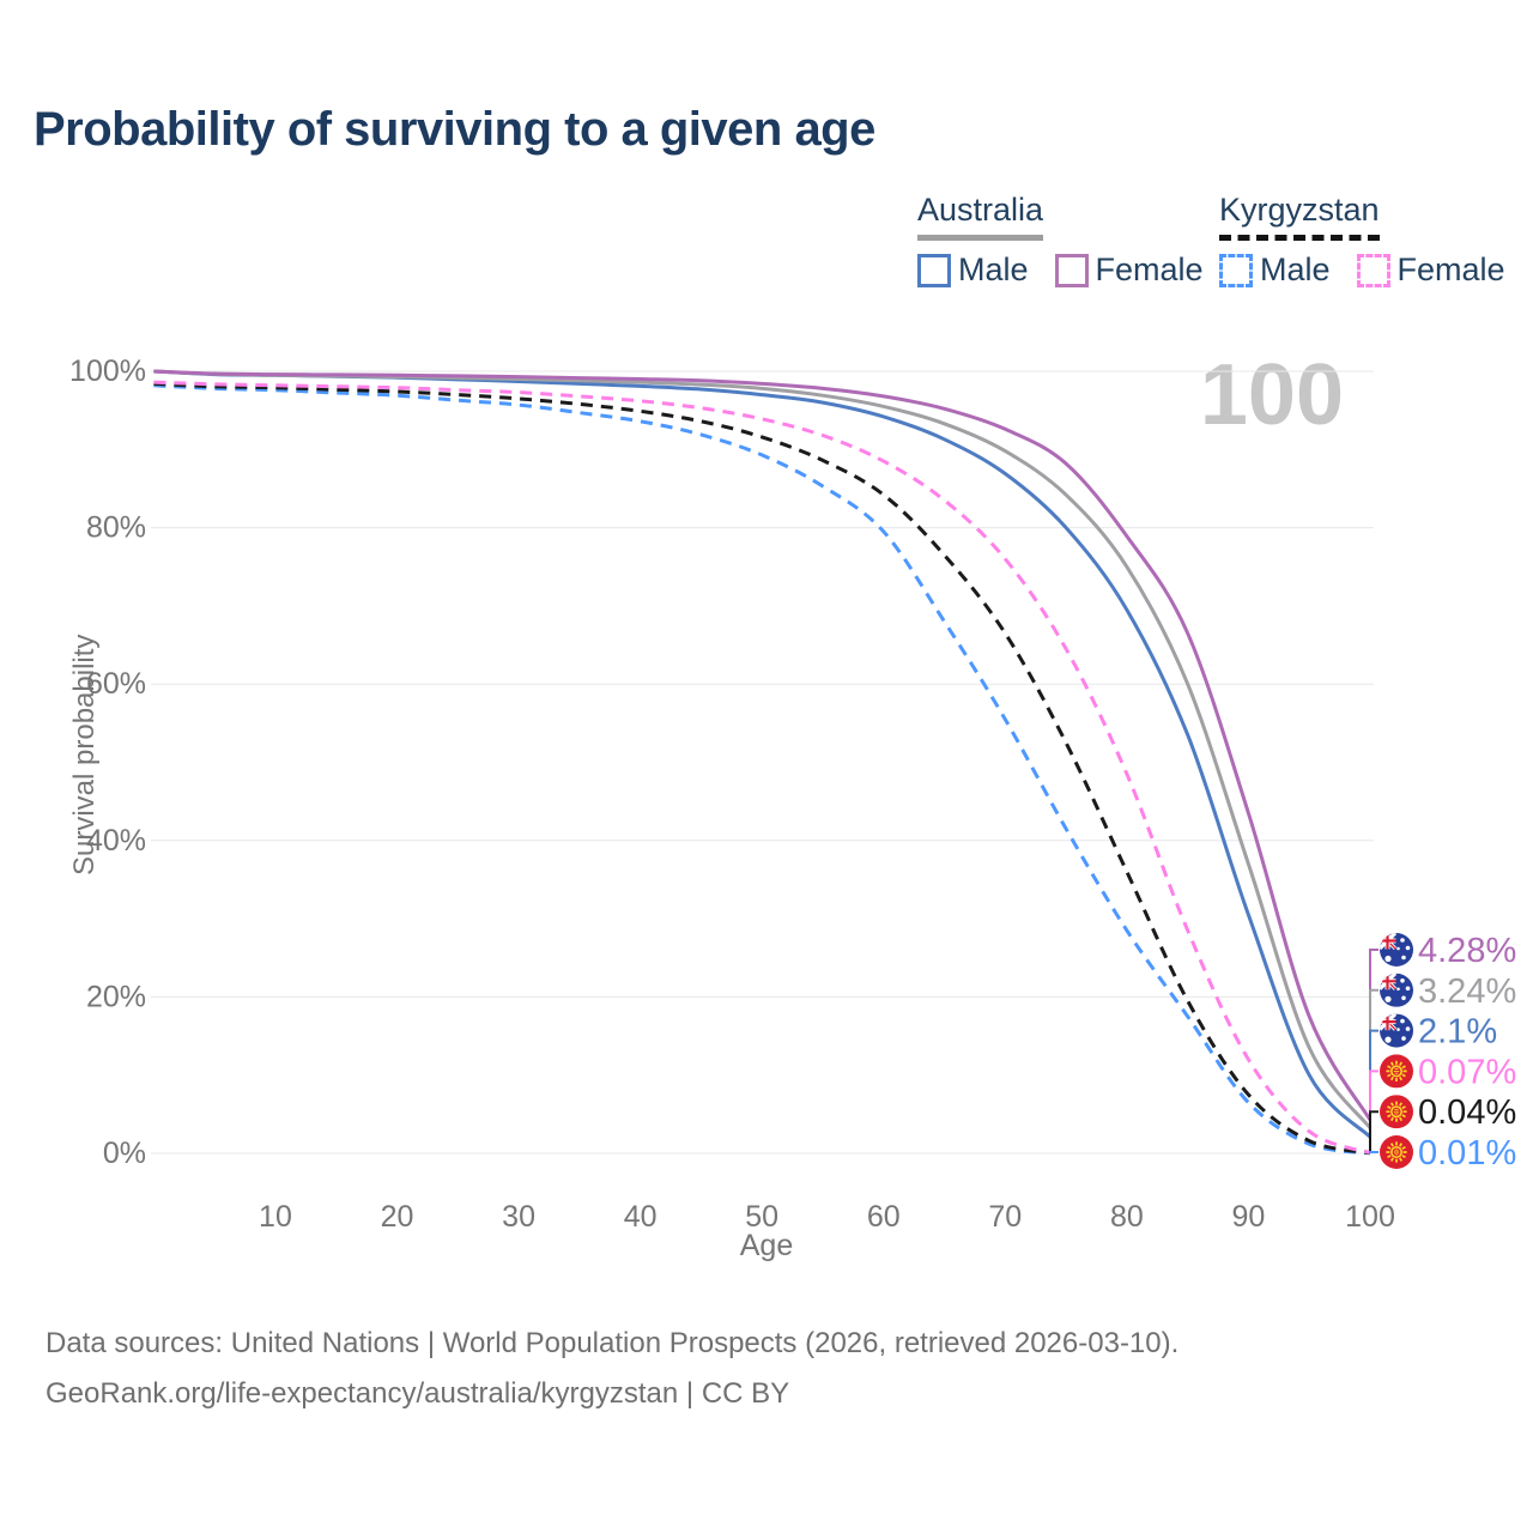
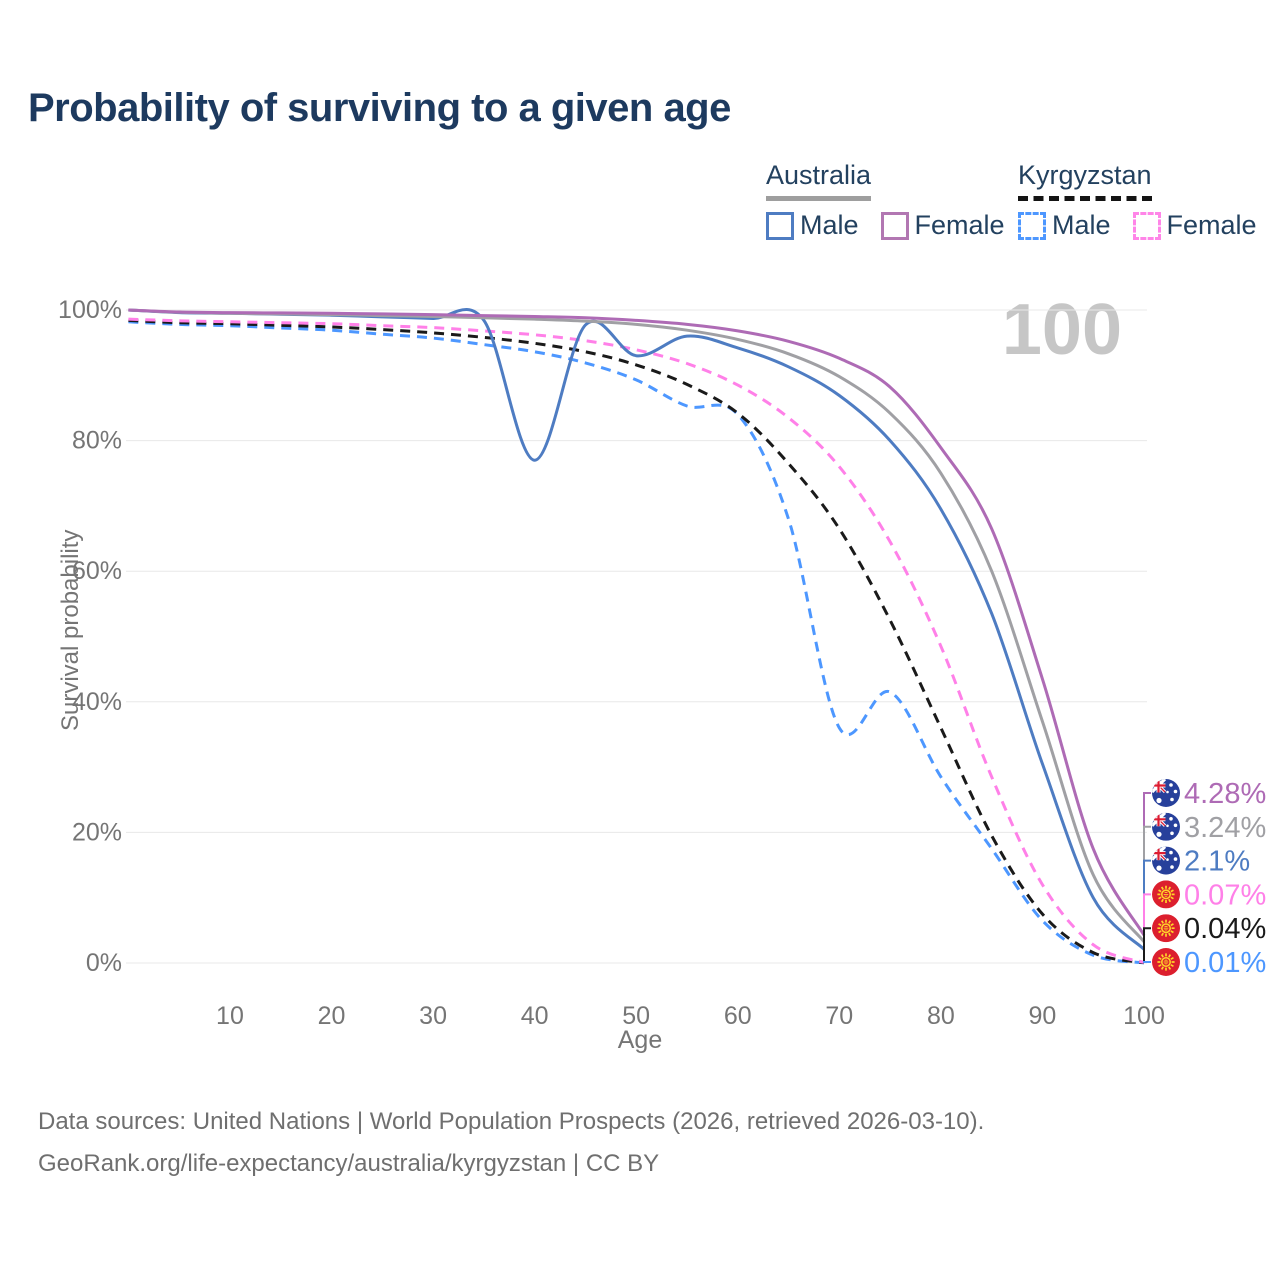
Australia Male/40: 98% -> 77%
Australia Male/50: 97% -> 93%
Kyrgyzstan Male/60: 80% -> 84%
Kyrgyzstan Male/70: 56% -> 36%
